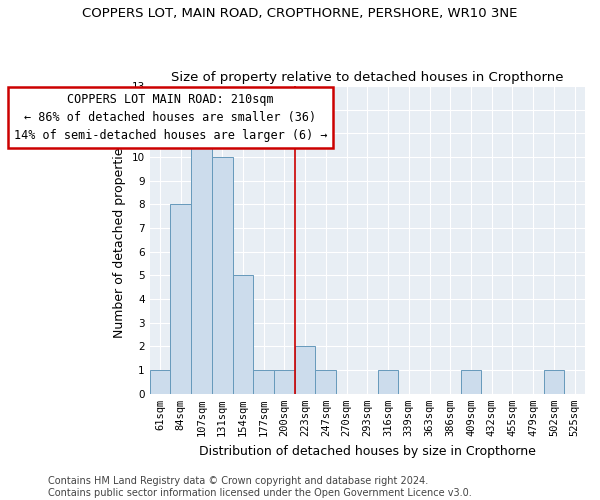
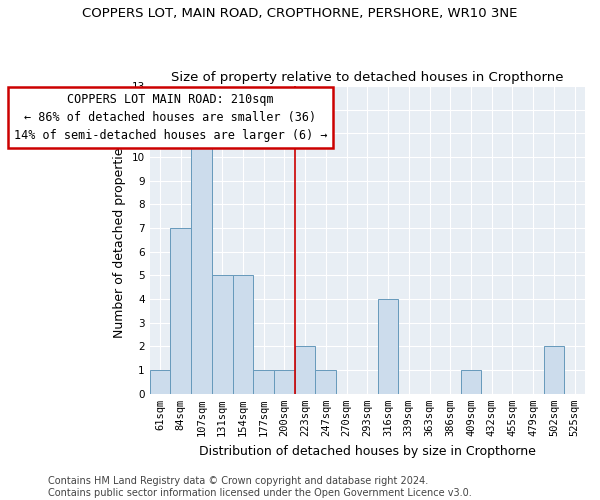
84sqm: 8 -> 7
131sqm: 10 -> 5
316sqm: 1 -> 4
502sqm: 1 -> 2
